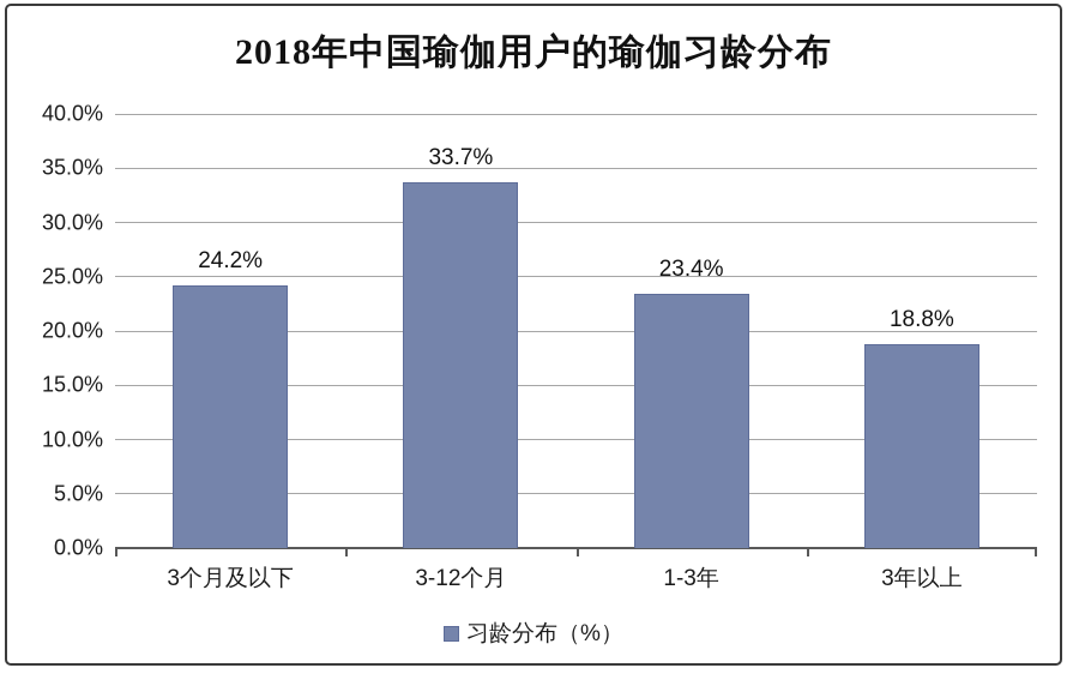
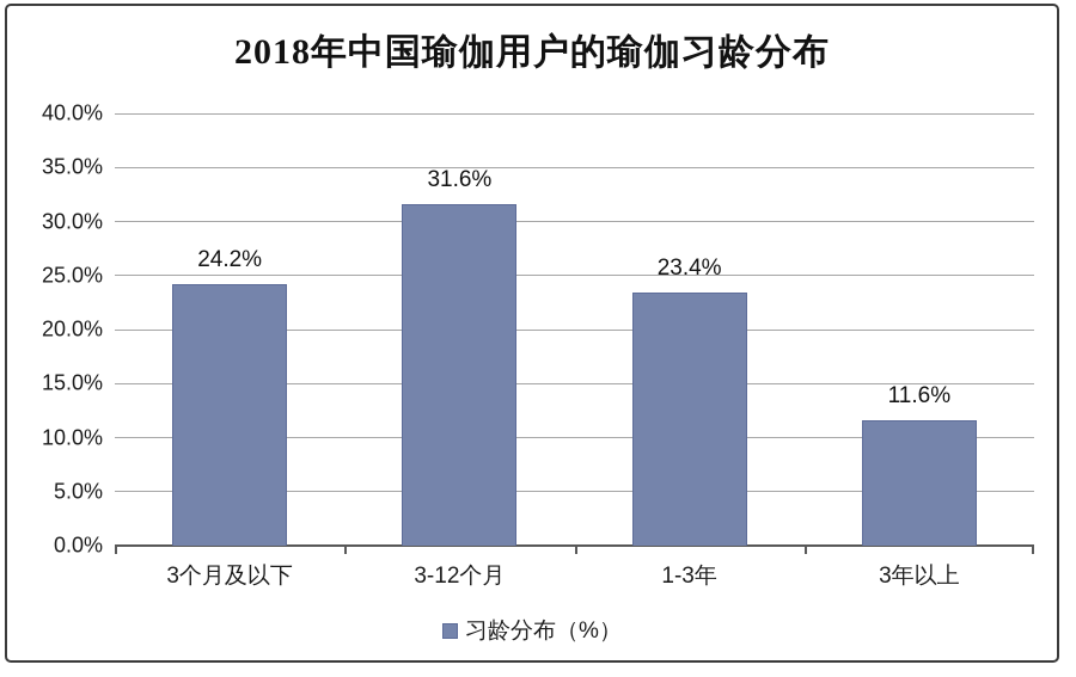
3-12个月: 33.7% -> 31.6%
3年以上: 18.8% -> 11.6%
